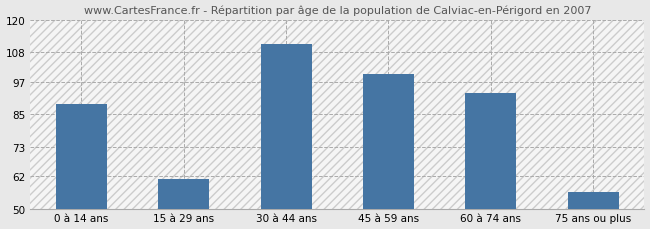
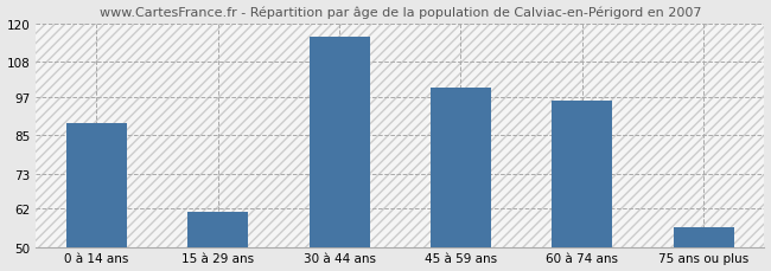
30 à 44 ans: 111 -> 116
60 à 74 ans: 93 -> 96
